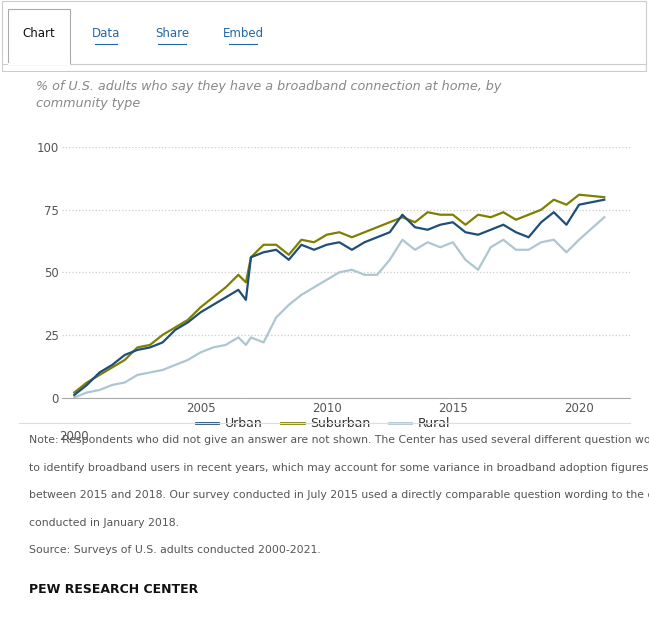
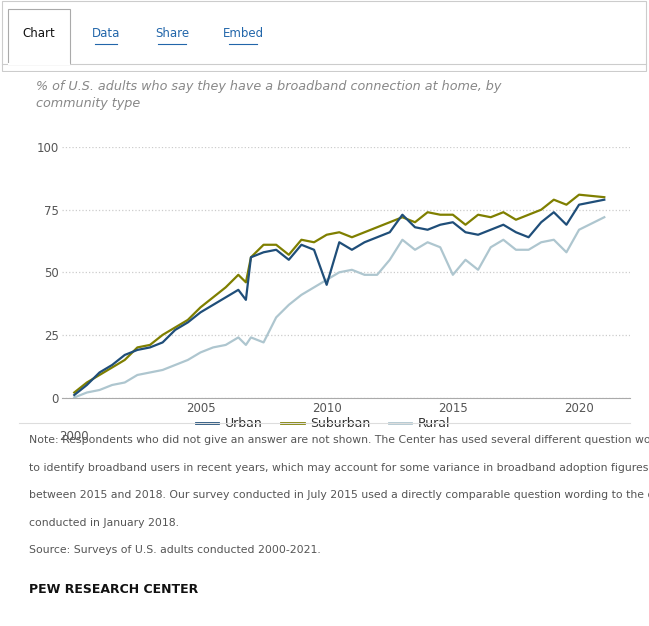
Urban/2010: 61 -> 45
Rural/2015: 62 -> 49
Rural/2020: 63 -> 67
